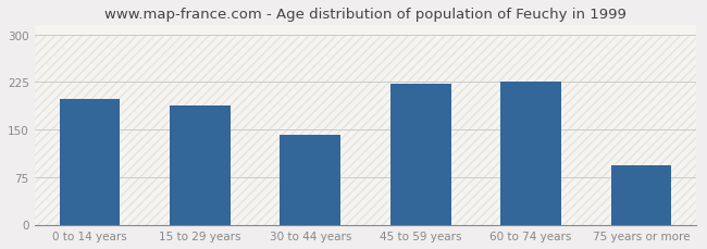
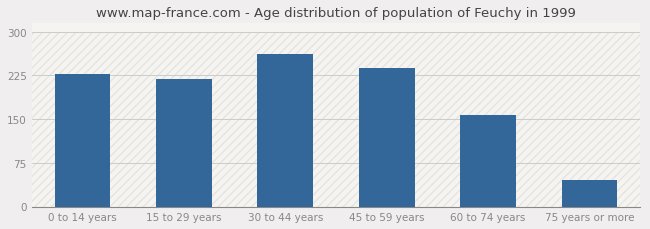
0 to 14 years: 198 -> 228
15 to 29 years: 188 -> 218
30 to 44 years: 142 -> 262
45 to 59 years: 222 -> 238
60 to 74 years: 226 -> 157
75 years or more: 94 -> 45
